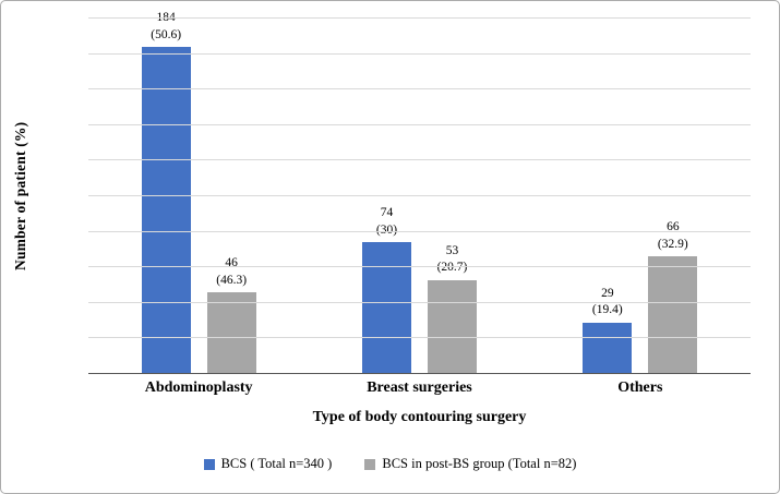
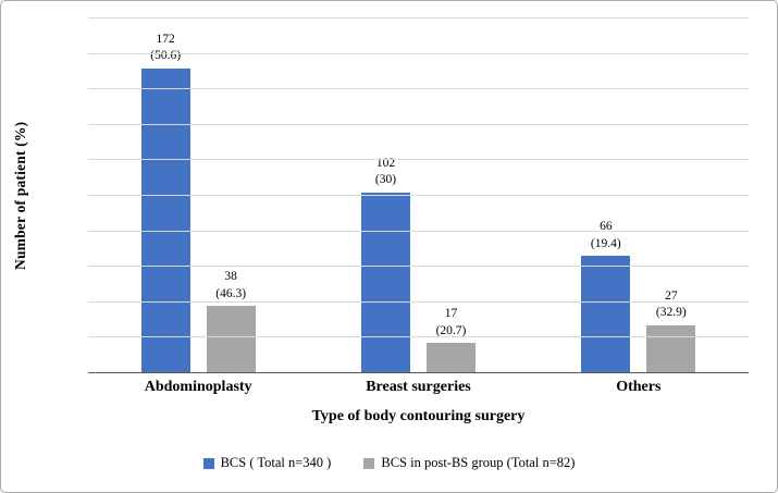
BCS ( Total n=340 )/Abdominoplasty: 184 -> 172
BCS in post-BS group (Total n=82)/Abdominoplasty: 46 -> 38
BCS ( Total n=340 )/Breast surgeries: 74 -> 102
BCS in post-BS group (Total n=82)/Breast surgeries: 53 -> 17
BCS ( Total n=340 )/Others: 29 -> 66
BCS in post-BS group (Total n=82)/Others: 66 -> 27
